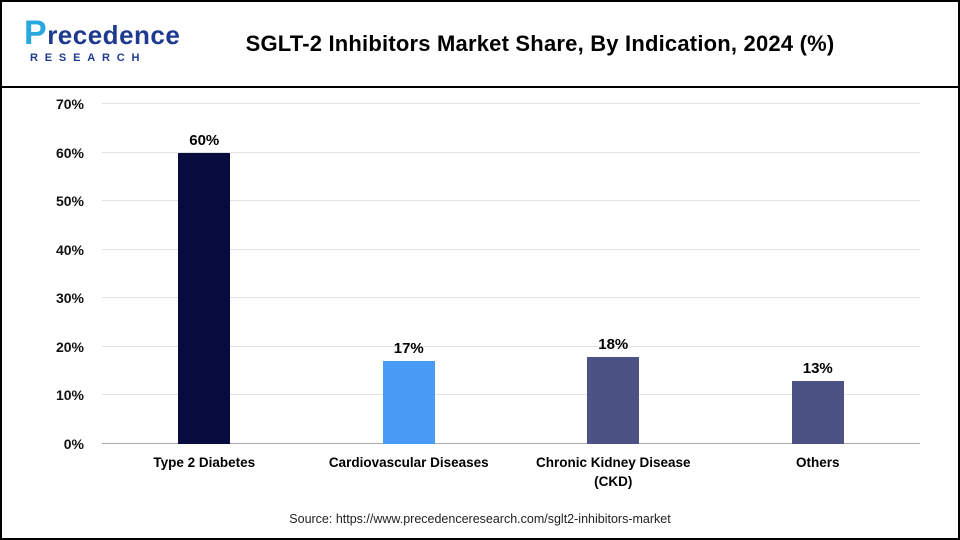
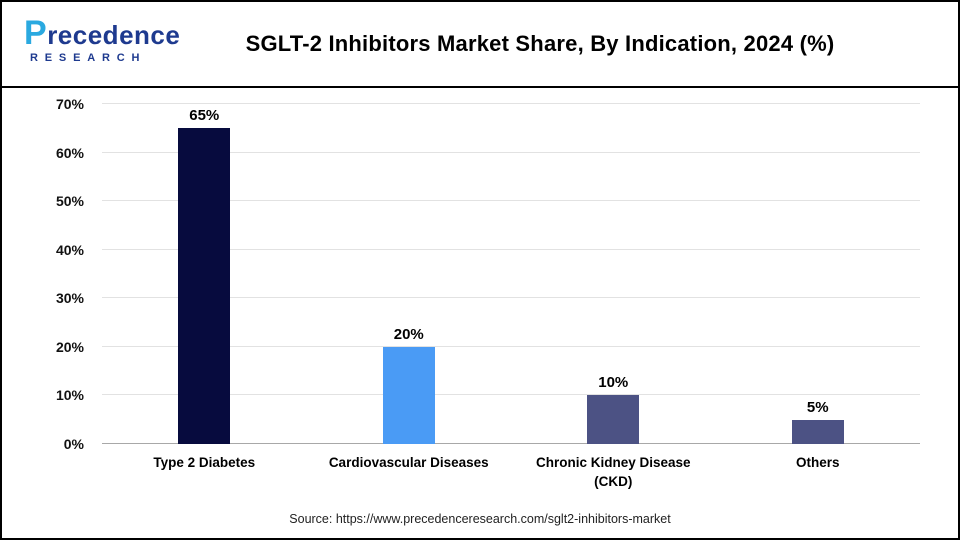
Type 2 Diabetes: 60% -> 65%
Cardiovascular Diseases: 17% -> 20%
Chronic Kidney Disease (CKD): 18% -> 10%
Others: 13% -> 5%
